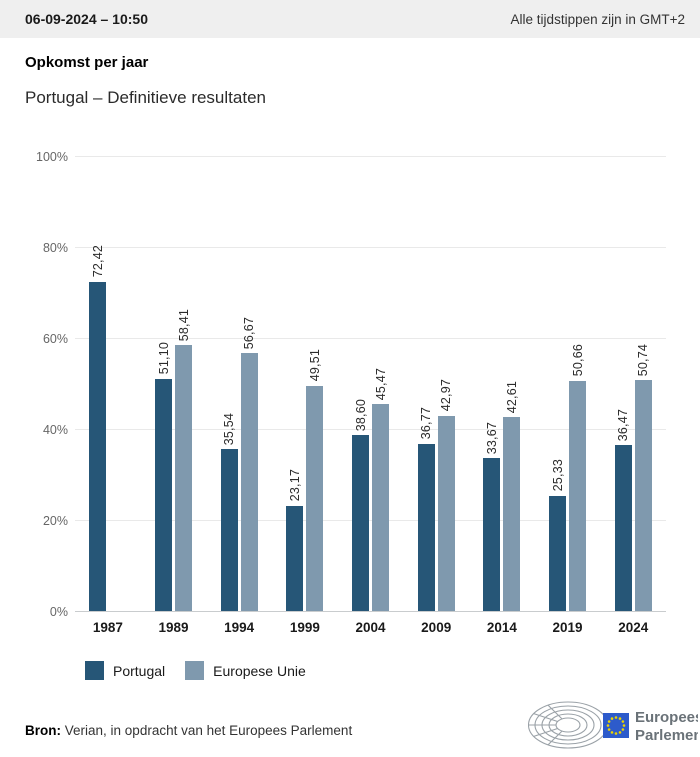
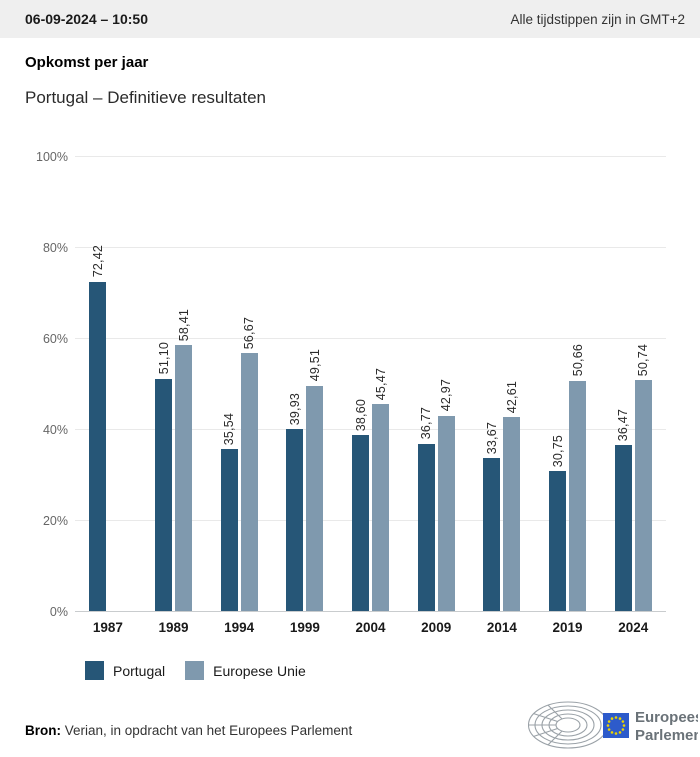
Portugal/1999: 23,17 -> 39,93
Portugal/2019: 25,33 -> 30,75
